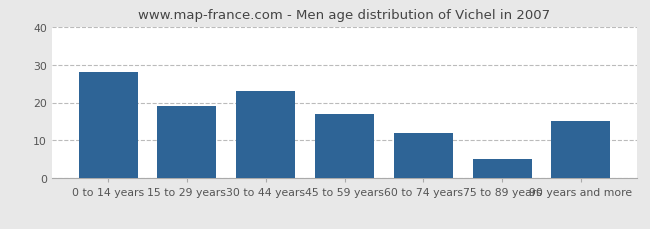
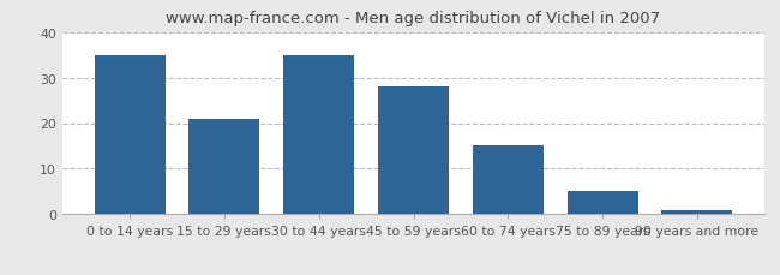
0 to 14 years: 28 -> 35
15 to 29 years: 19 -> 21
30 to 44 years: 23 -> 35
45 to 59 years: 17 -> 28
60 to 74 years: 12 -> 15
90 years and more: 15 -> 1
